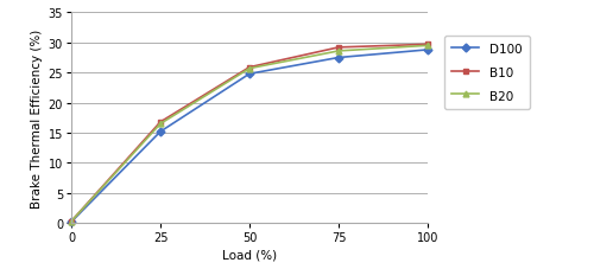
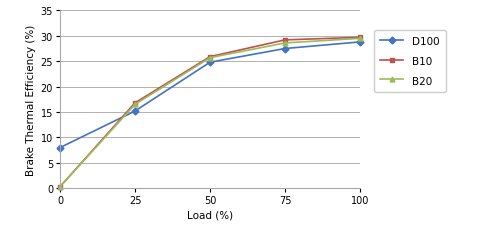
D100/0: 0.2 -> 8.0
